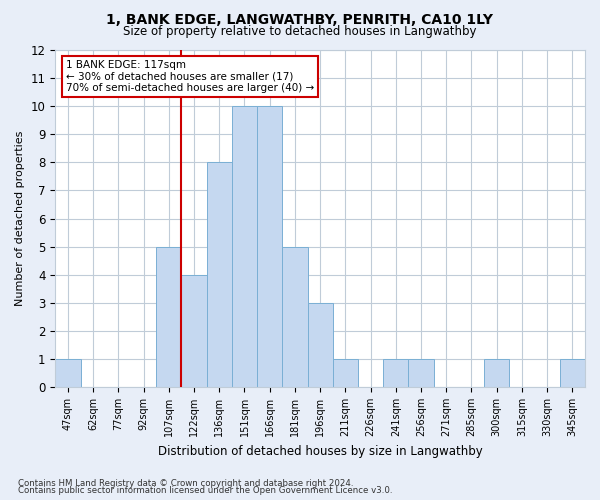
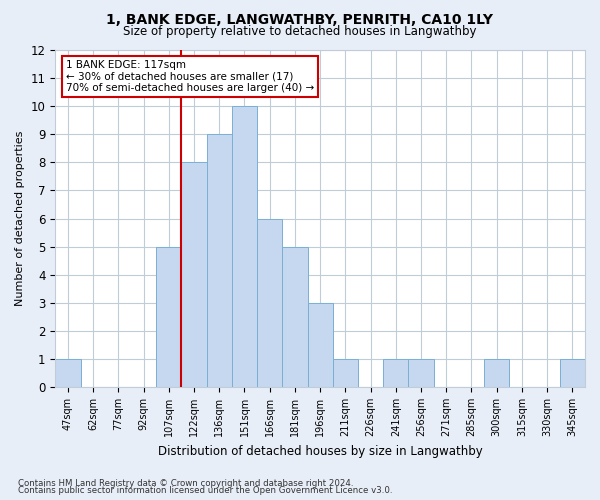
122sqm: 4 -> 8
136sqm: 8 -> 9
166sqm: 10 -> 6
